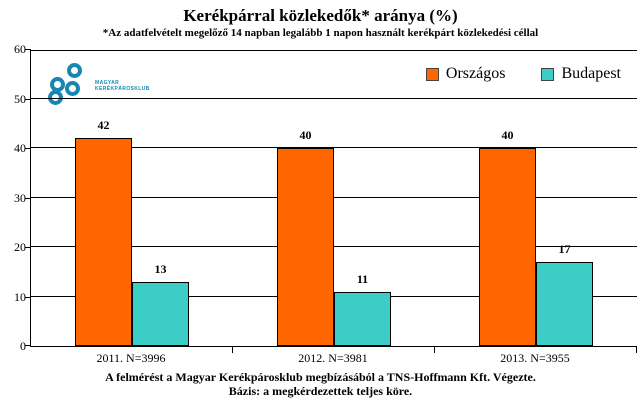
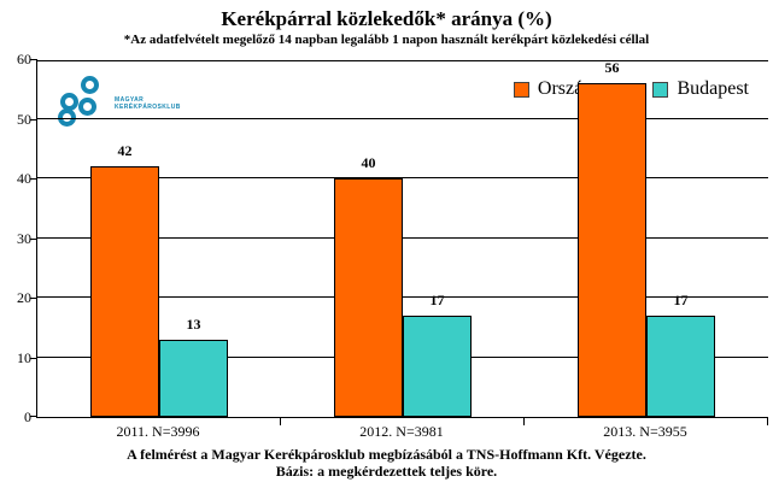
Budapest/2012. N=3981: 11 -> 17
Országos/2013. N=3955: 40 -> 56
